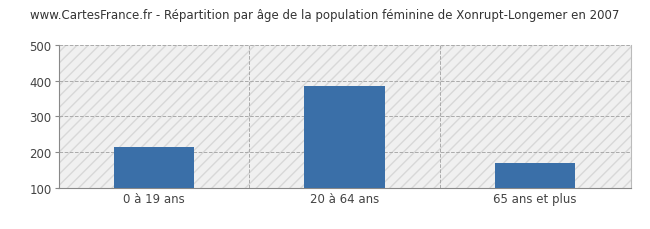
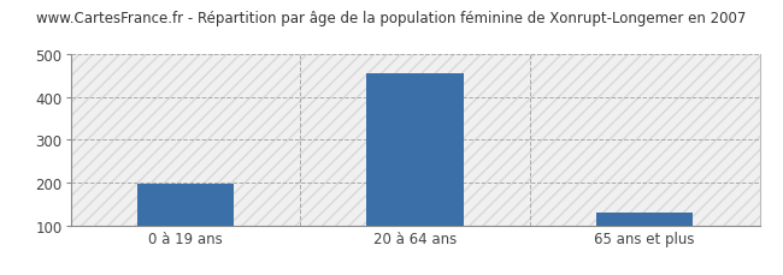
0 à 19 ans: 215 -> 197
20 à 64 ans: 385 -> 456
65 ans et plus: 170 -> 129
